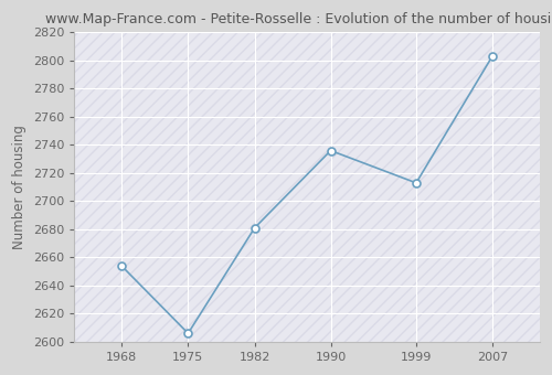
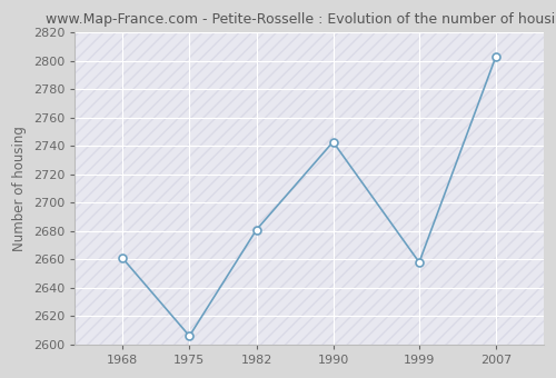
1968: 2654 -> 2661
1990: 2736 -> 2743
1999: 2713 -> 2658
